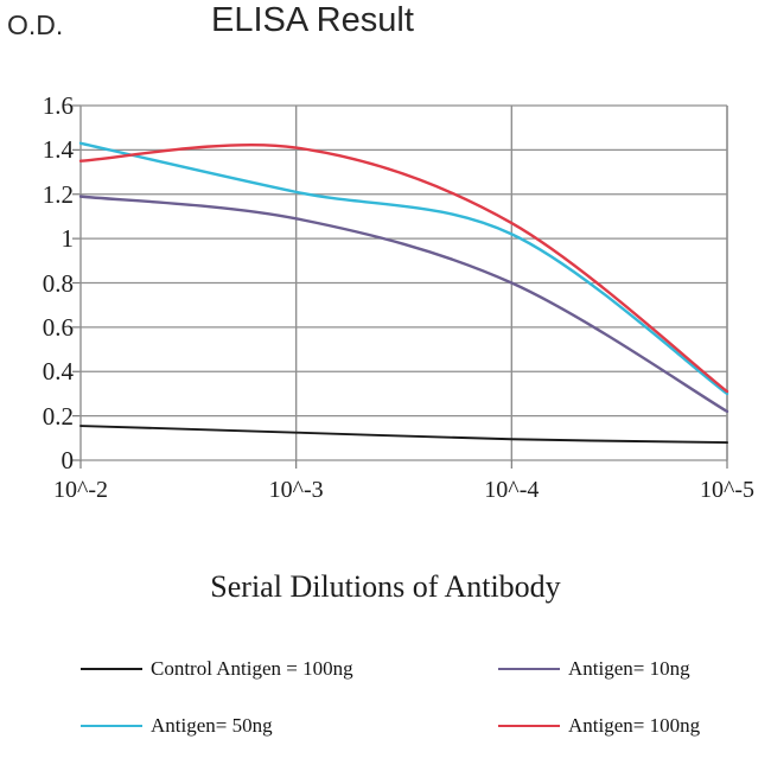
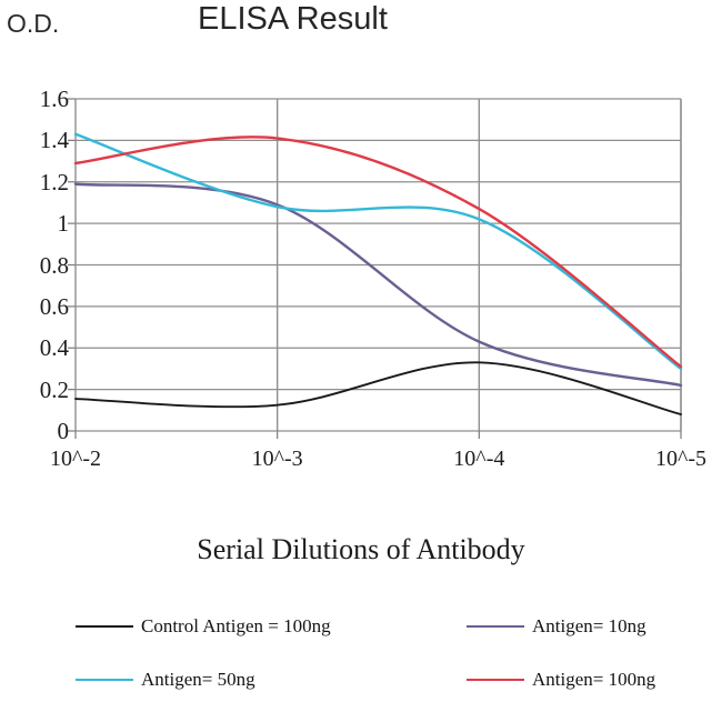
Antigen= 100ng/10^-2: 1.35 -> 1.29
Antigen= 50ng/10^-3: 1.21 -> 1.08
Control Antigen = 100ng/10^-4: 0.10 -> 0.33
Antigen= 10ng/10^-4: 0.80 -> 0.43
